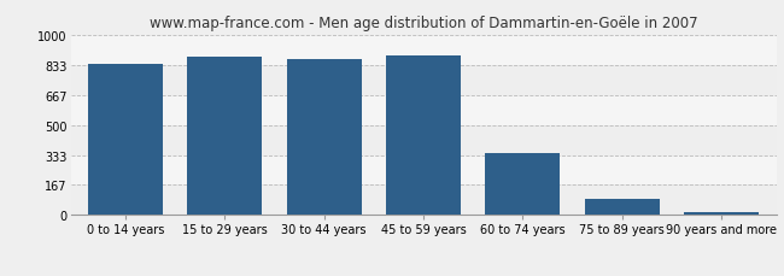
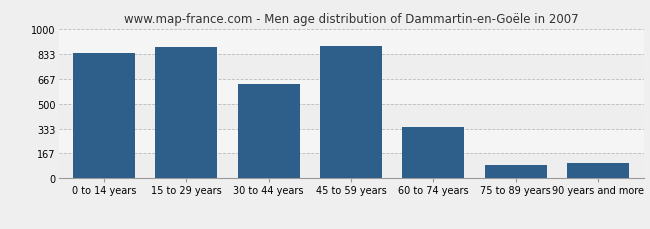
30 to 44 years: 870 -> 630
90 years and more: 10 -> 100
